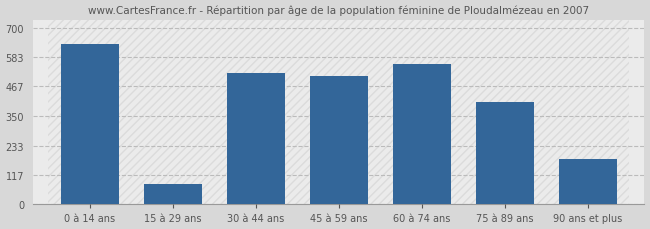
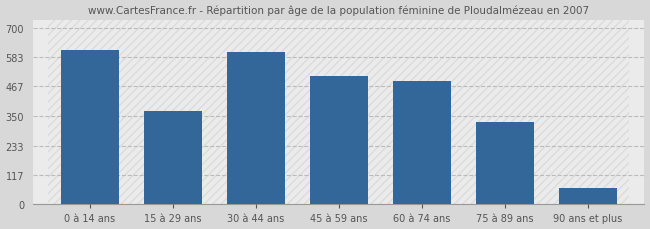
0 à 14 ans: 635 -> 610
15 à 29 ans: 80 -> 370
30 à 44 ans: 520 -> 605
60 à 74 ans: 555 -> 490
75 à 89 ans: 405 -> 328
90 ans et plus: 180 -> 65
